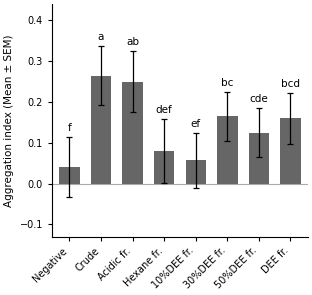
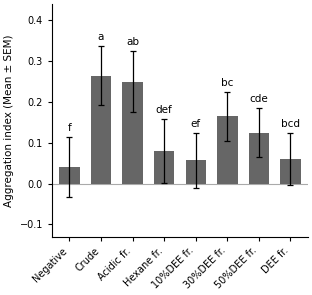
DEE fr.: 0.160 -> 0.060
